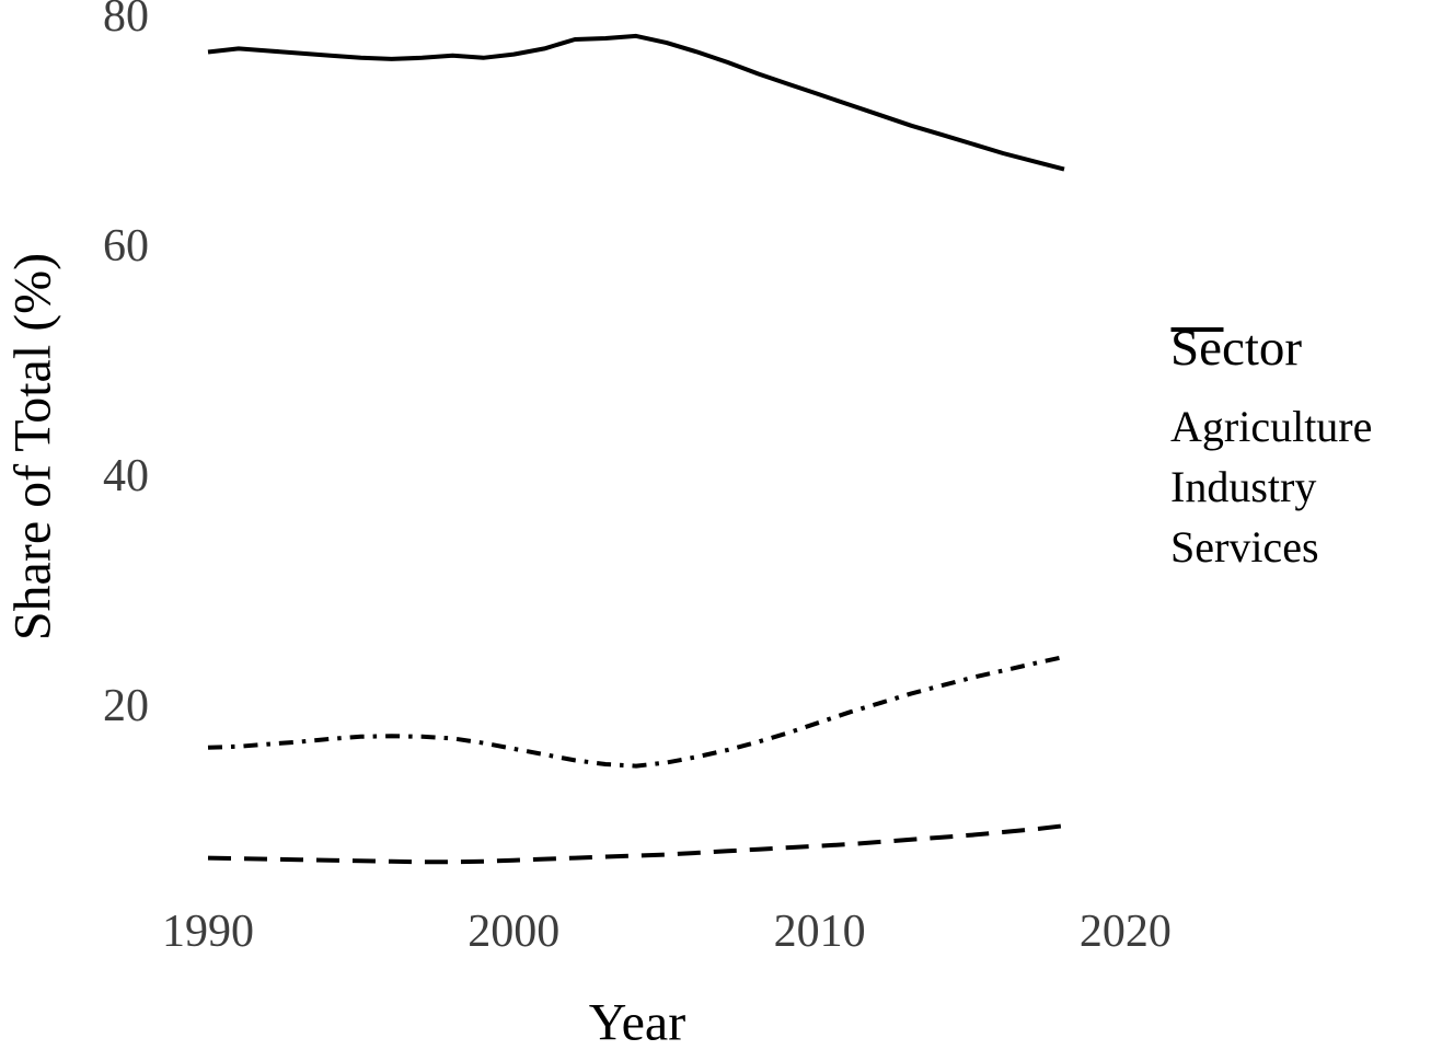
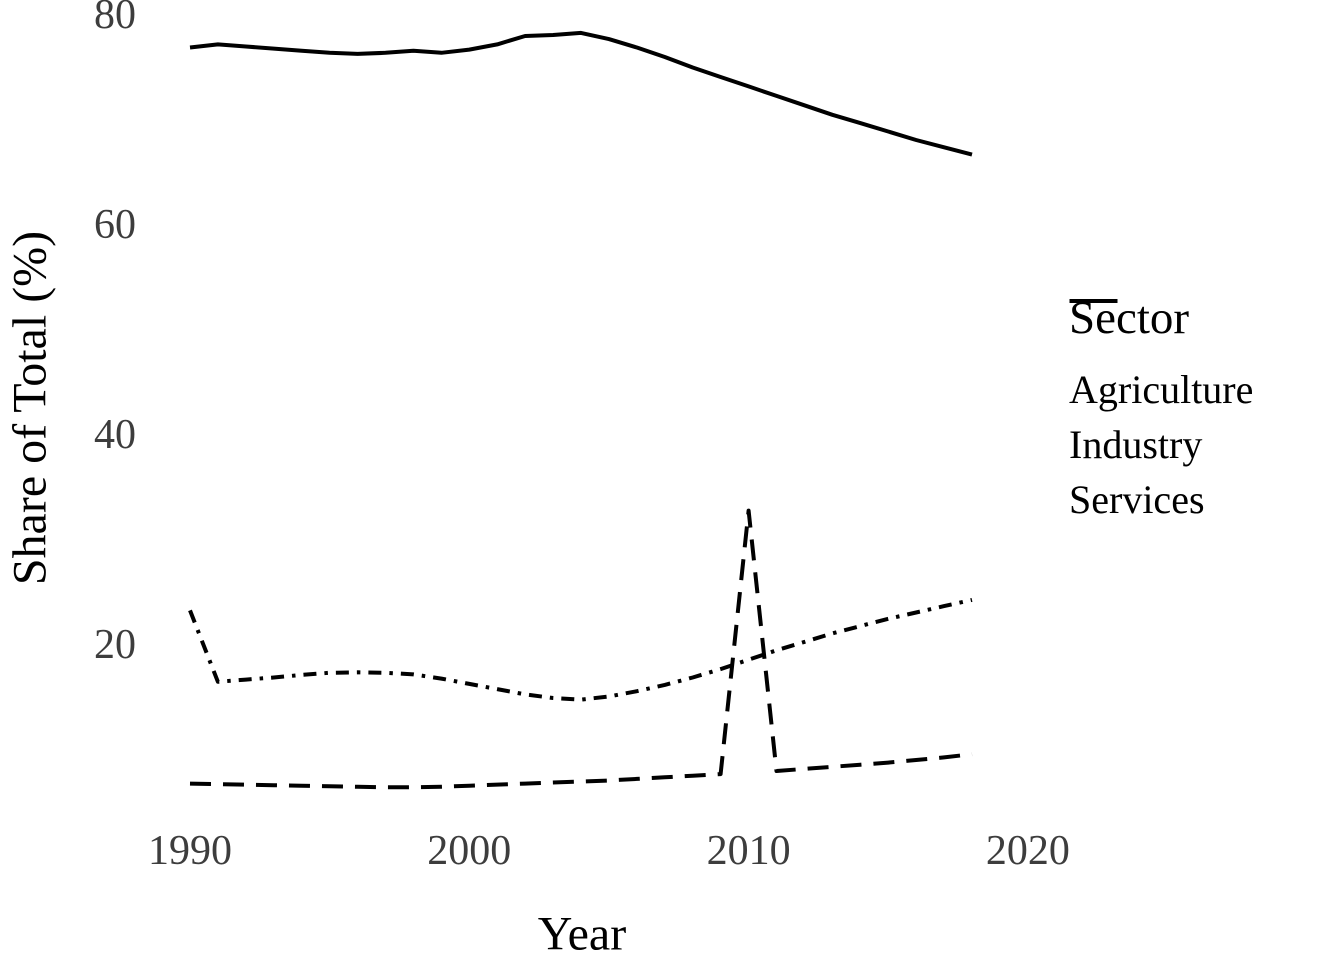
Services/1990: 16.4 -> 23.3
Industry/2010: 7.8 -> 32.8
